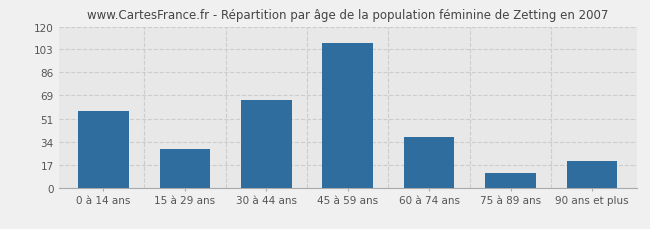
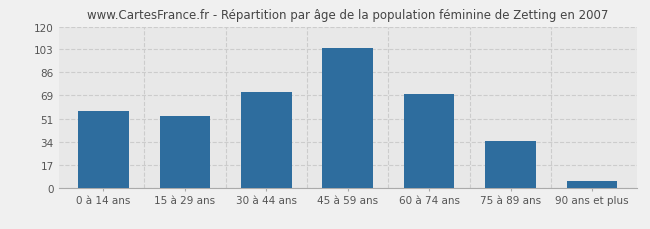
15 à 29 ans: 29 -> 53
30 à 44 ans: 65 -> 71
45 à 59 ans: 108 -> 104
60 à 74 ans: 38 -> 70
75 à 89 ans: 11 -> 35
90 ans et plus: 20 -> 5
